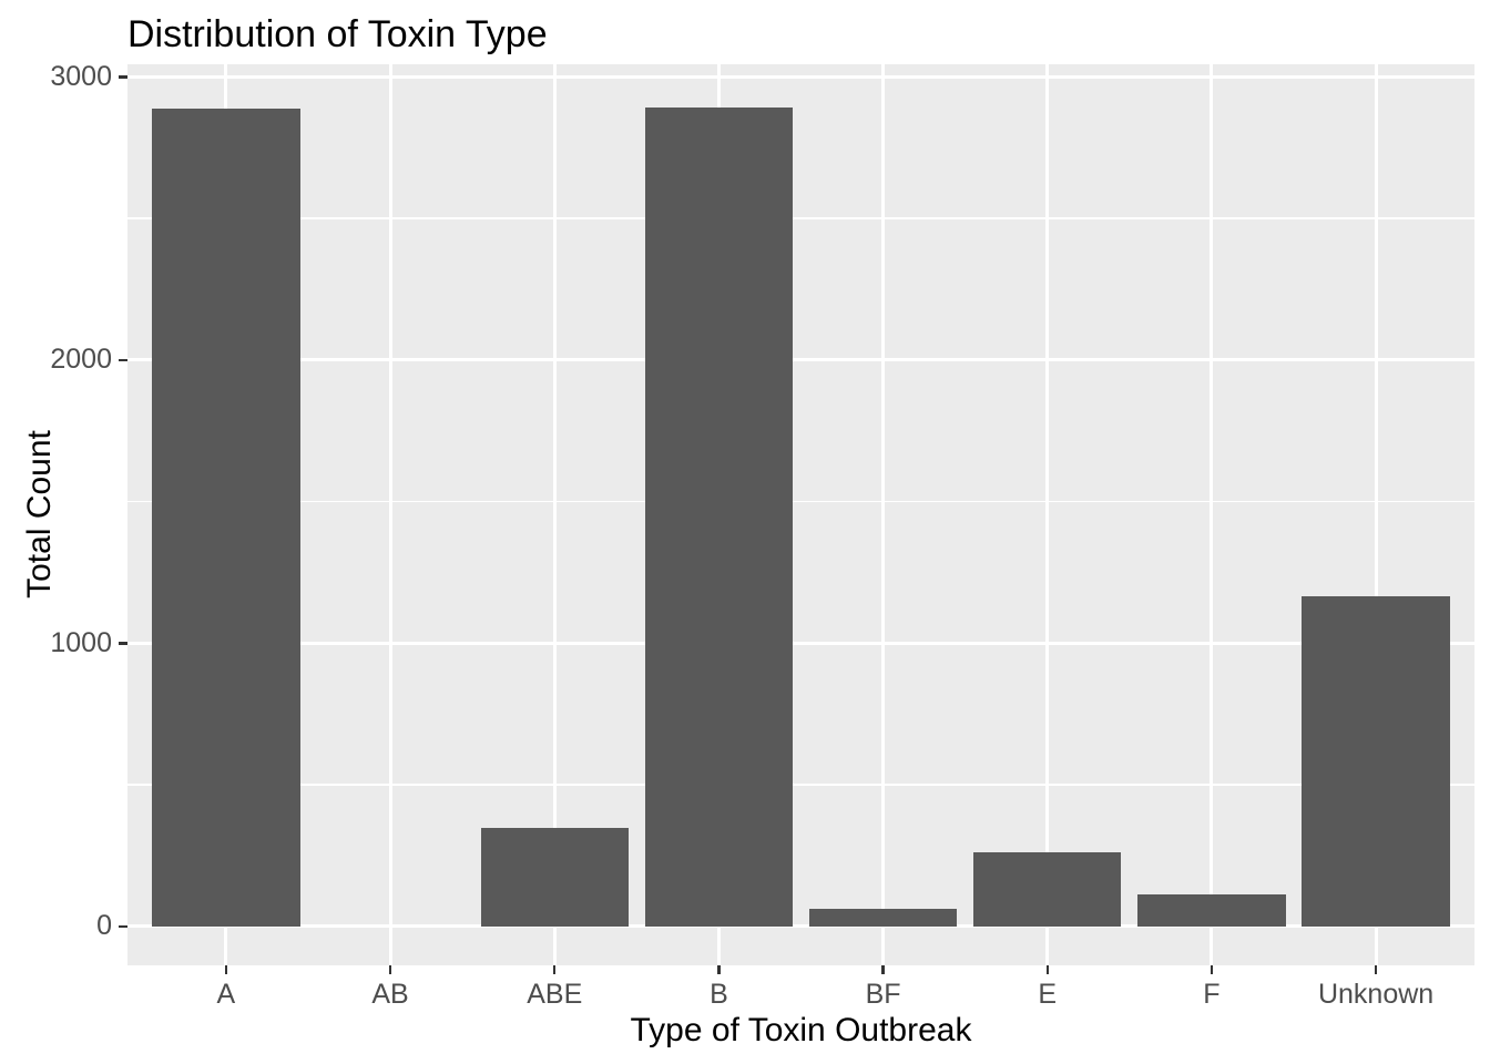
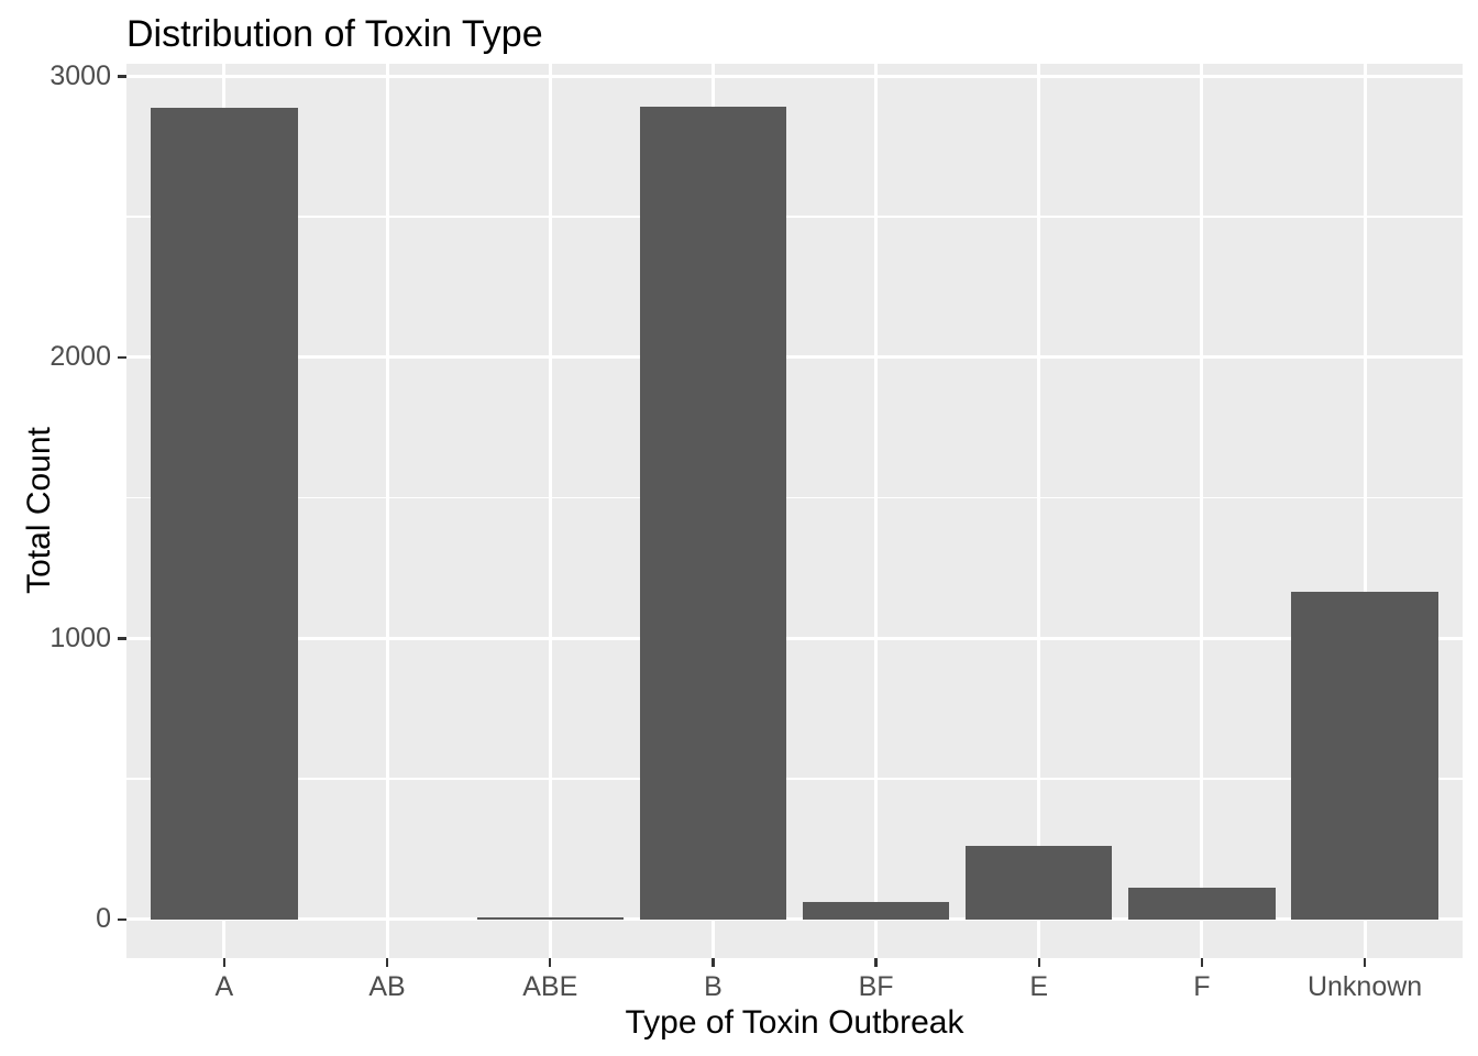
ABE: 350 -> 10
